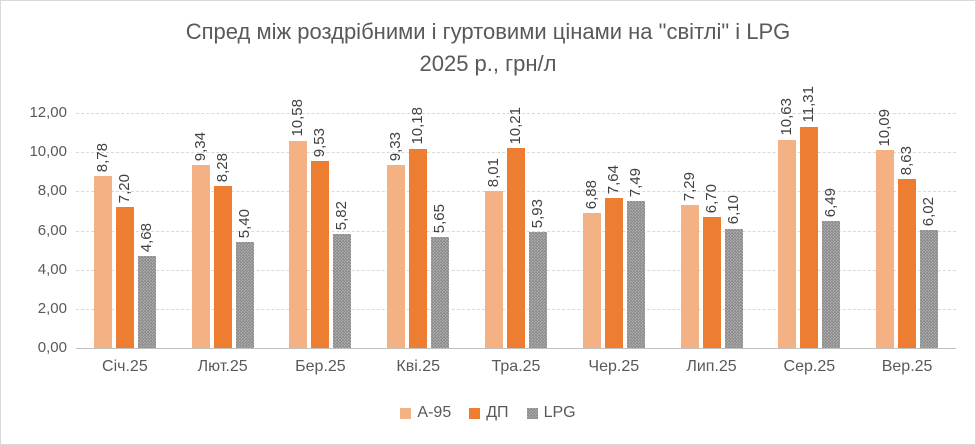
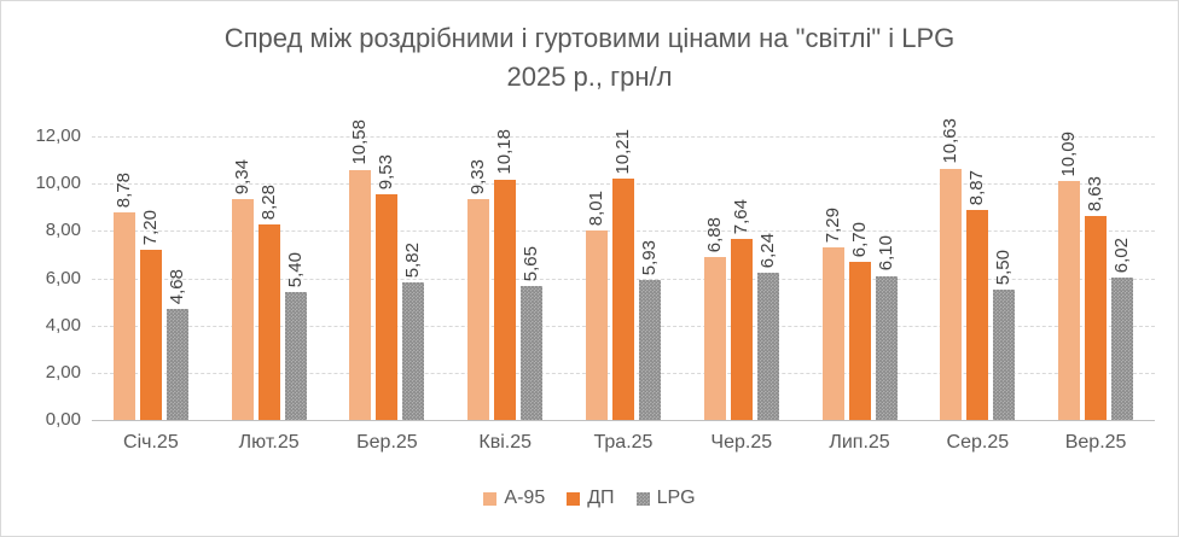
LPG/Чер.25: 7,49 -> 6,24
ДП/Сер.25: 11,31 -> 8,87
LPG/Сер.25: 6,49 -> 5,50
